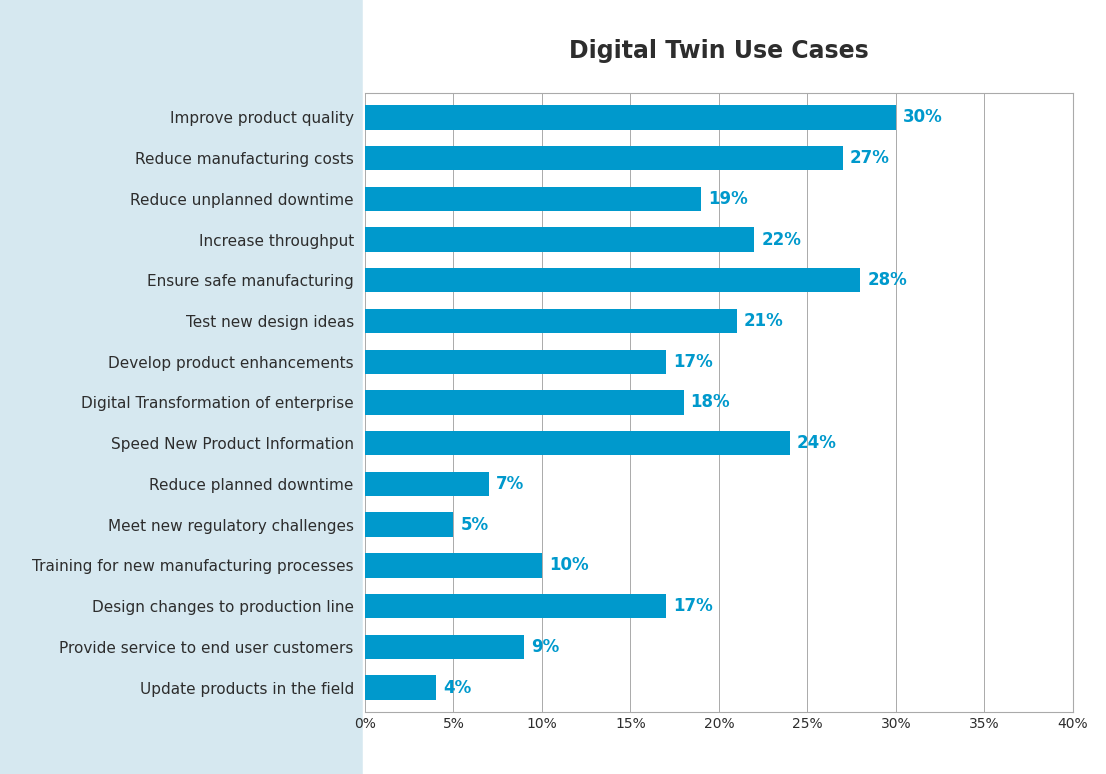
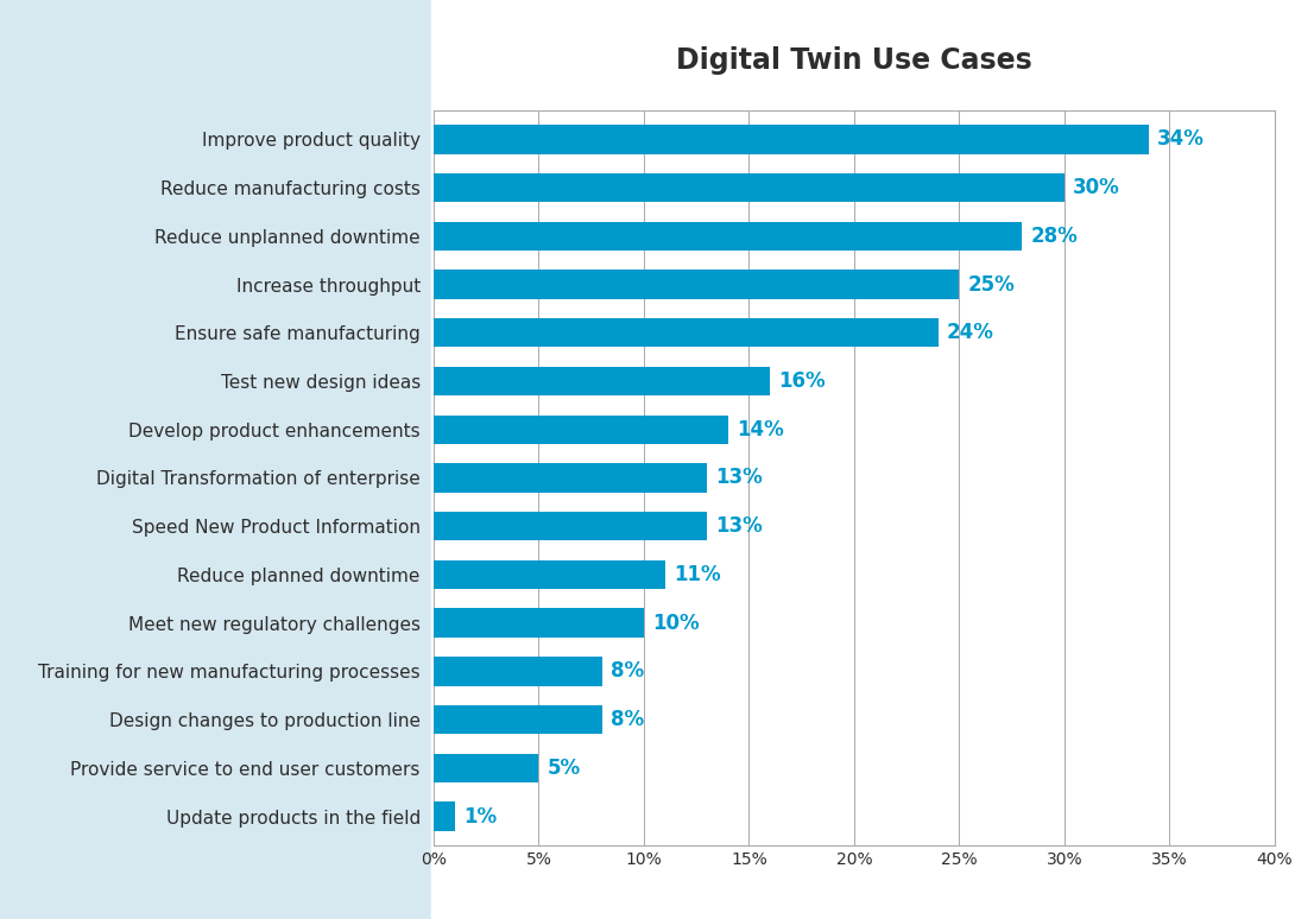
Improve product quality: 30% -> 34%
Reduce manufacturing costs: 27% -> 30%
Reduce unplanned downtime: 19% -> 28%
Increase throughput: 22% -> 25%
Ensure safe manufacturing: 28% -> 24%
Test new design ideas: 21% -> 16%
Develop product enhancements: 17% -> 14%
Digital Transformation of enterprise: 18% -> 13%
Speed New Product Information: 24% -> 13%
Reduce planned downtime: 7% -> 11%
Meet new regulatory challenges: 5% -> 10%
Training for new manufacturing processes: 10% -> 8%
Design changes to production line: 17% -> 8%
Provide service to end user customers: 9% -> 5%
Update products in the field: 4% -> 1%
